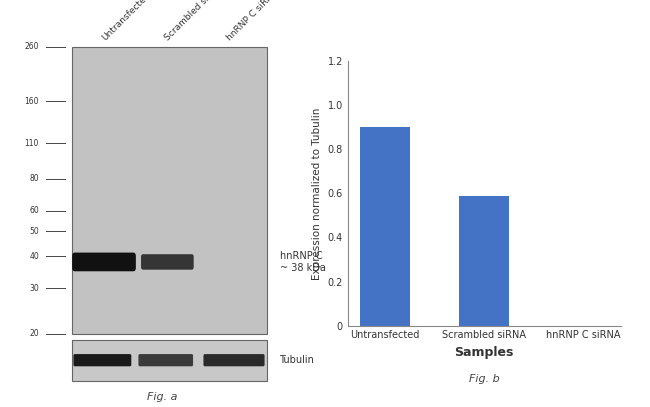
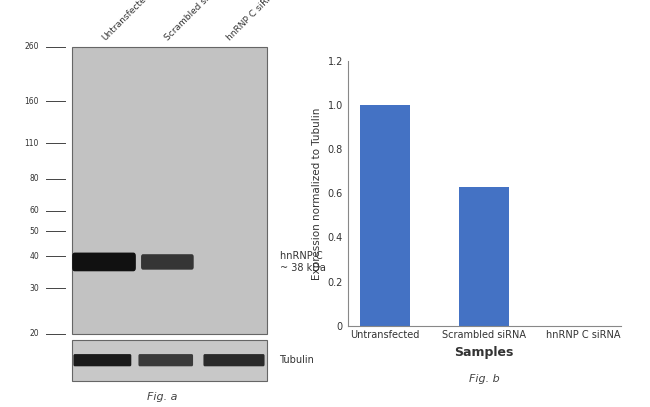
Untransfected: 0.90 -> 1.00
Scrambled siRNA: 0.59 -> 0.63
